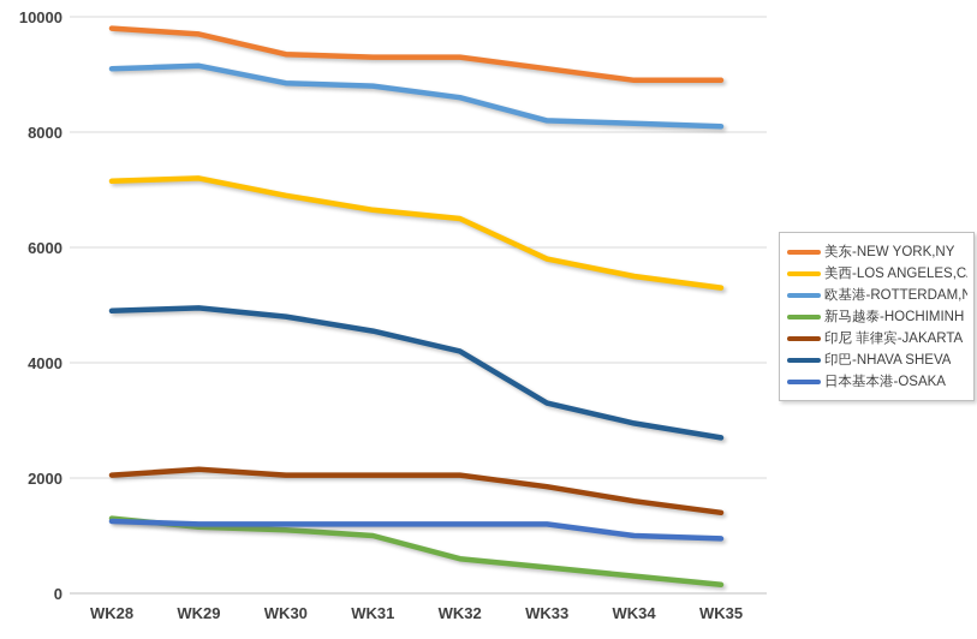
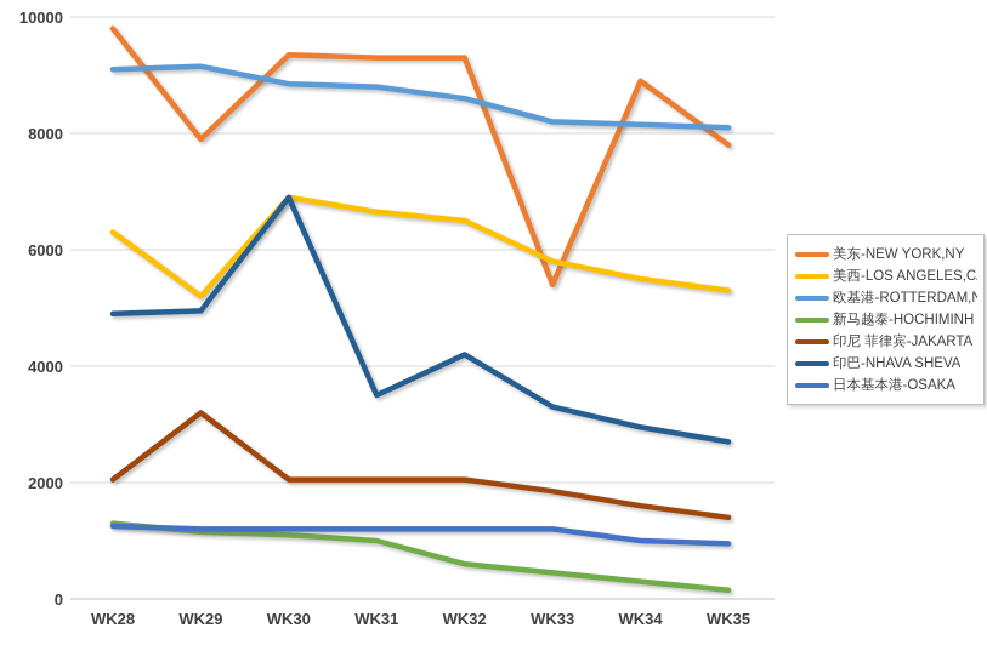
美西-LOS ANGELES,CA/WK28: 7200 -> 6300
美东-NEW YORK,NY/WK29: 9700 -> 7900
美西-LOS ANGELES,CA/WK29: 7200 -> 5200
印尼 菲律宾-JAKARTA/WK29: 2200 -> 3200
印巴-NHAVA SHEVA/WK30: 4800 -> 6900
印巴-NHAVA SHEVA/WK31: 4600 -> 3500
美东-NEW YORK,NY/WK33: 9100 -> 5400
美东-NEW YORK,NY/WK35: 8900 -> 7800
